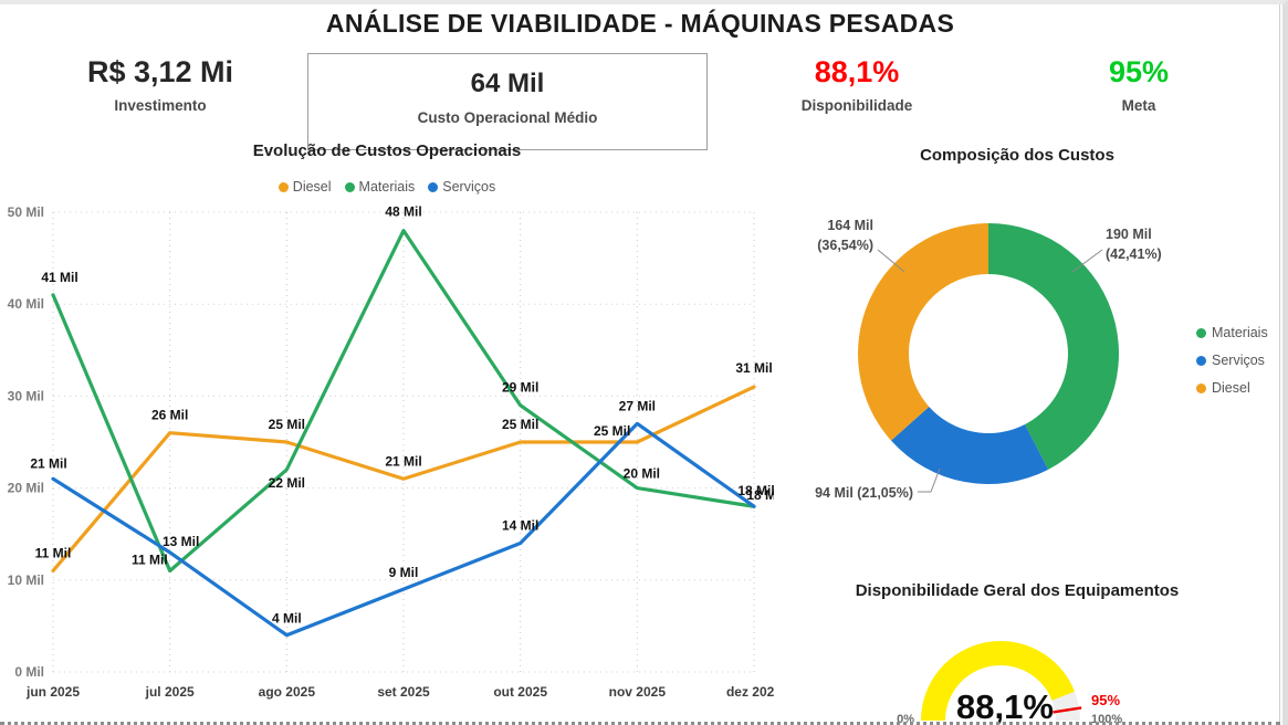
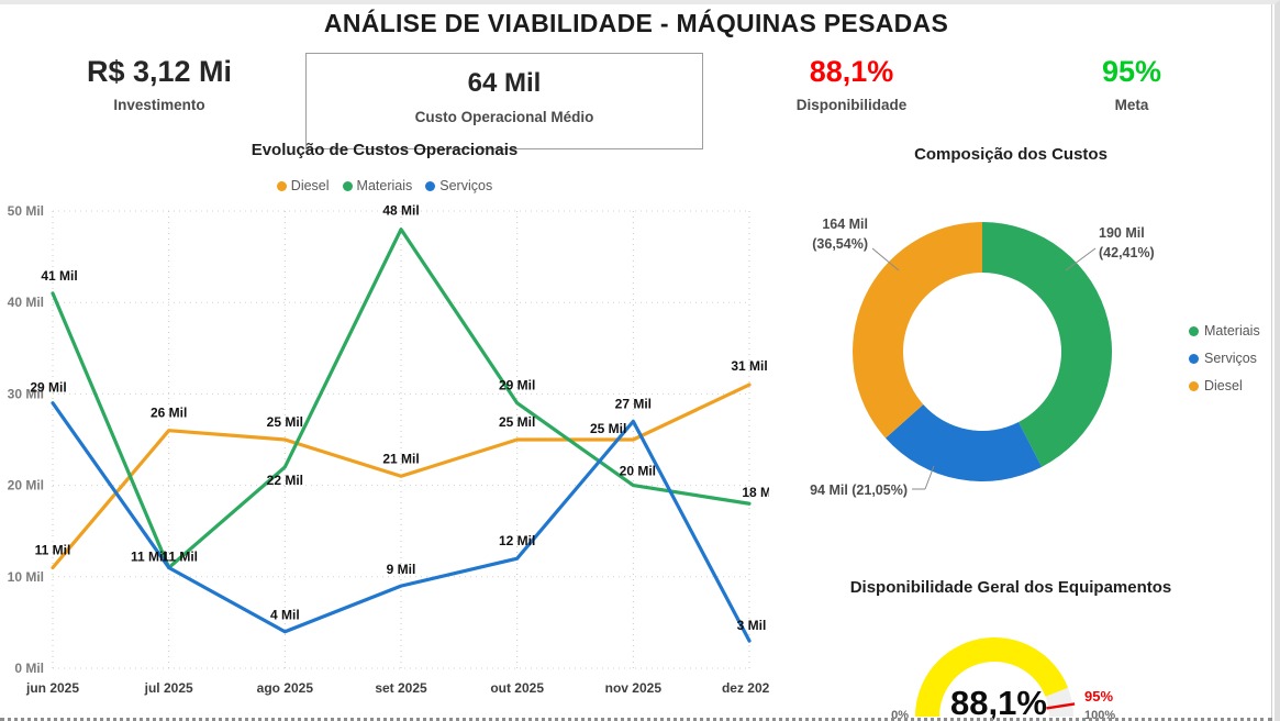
Evolução de Custos Operacionais/Serviços/jun 2025: 21 -> 29
Evolução de Custos Operacionais/Serviços/jul 2025: 13 -> 11
Evolução de Custos Operacionais/Serviços/out 2025: 14 -> 12
Evolução de Custos Operacionais/Serviços/dez 2025: 18 -> 3
